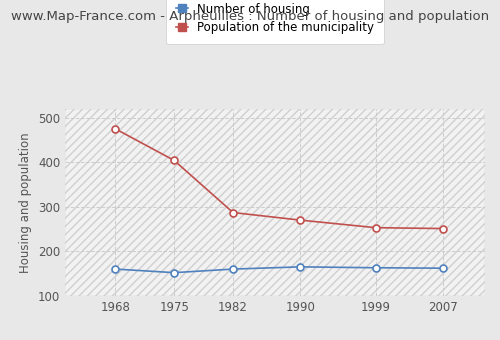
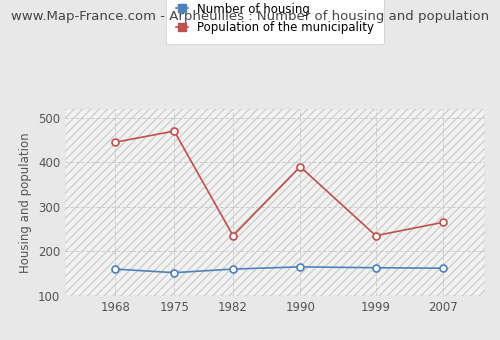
Population of the municipality/1968: 475 -> 445
Population of the municipality/1975: 404 -> 470
Population of the municipality/1982: 287 -> 235
Population of the municipality/1990: 270 -> 390
Population of the municipality/1999: 253 -> 235
Population of the municipality/2007: 251 -> 265
